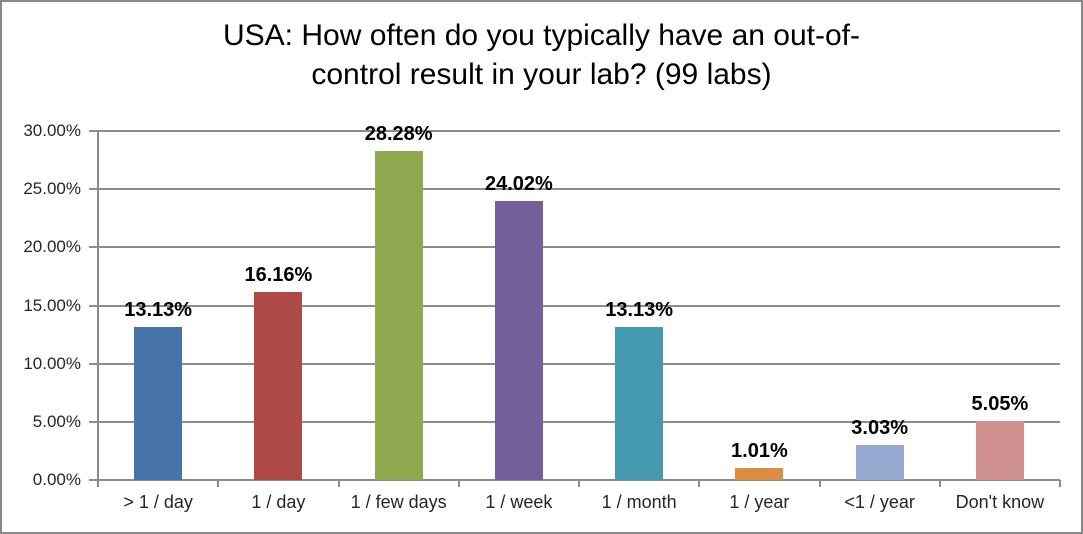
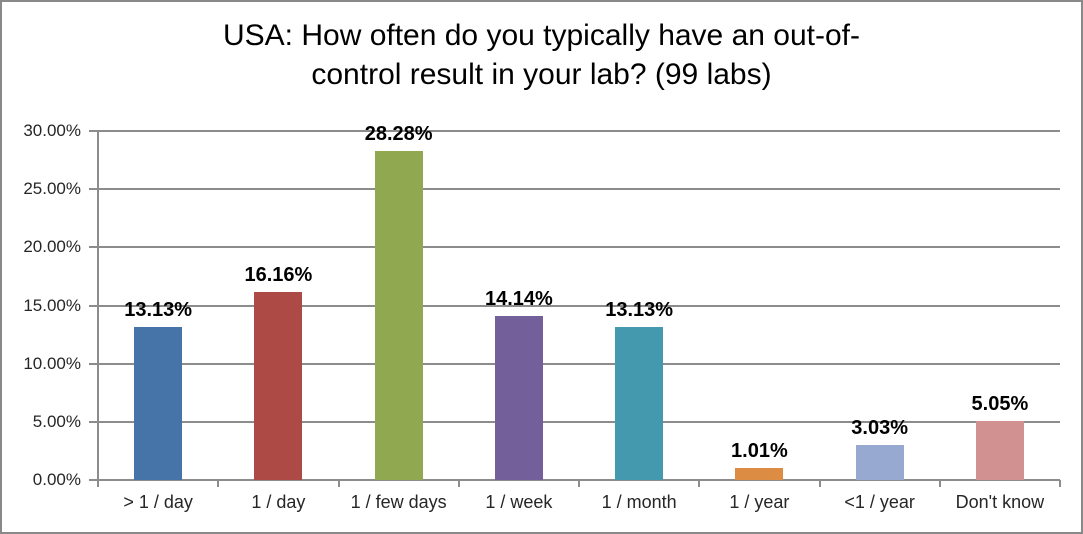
1 / week: 24.02% -> 14.14%
